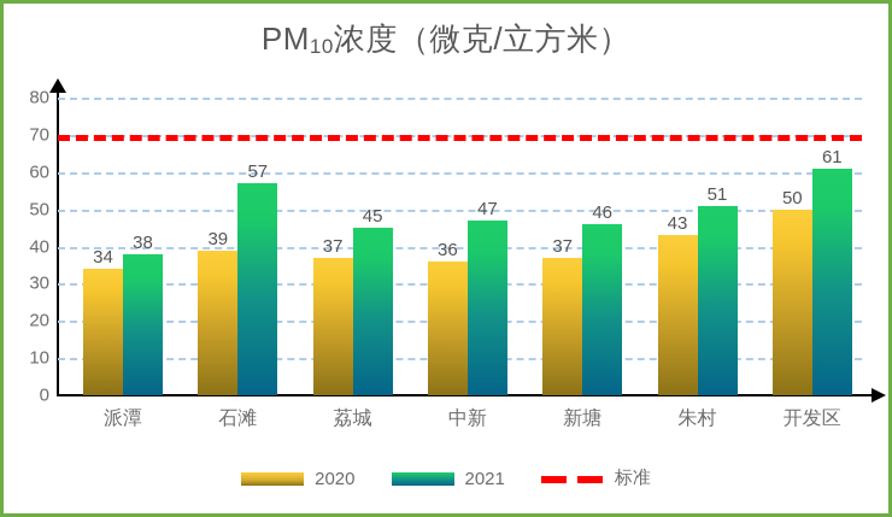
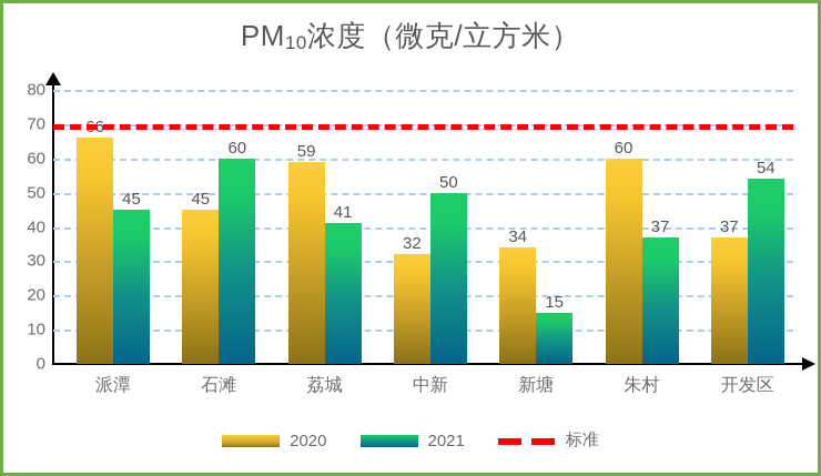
2020/派潭: 34 -> 66
2021/派潭: 38 -> 45
2020/石滩: 39 -> 45
2021/石滩: 57 -> 60
2020/荔城: 37 -> 59
2021/荔城: 45 -> 41
2020/中新: 36 -> 32
2021/中新: 47 -> 50
2020/新塘: 37 -> 34
2021/新塘: 46 -> 15
2020/朱村: 43 -> 60
2021/朱村: 51 -> 37
2020/开发区: 50 -> 37
2021/开发区: 61 -> 54
